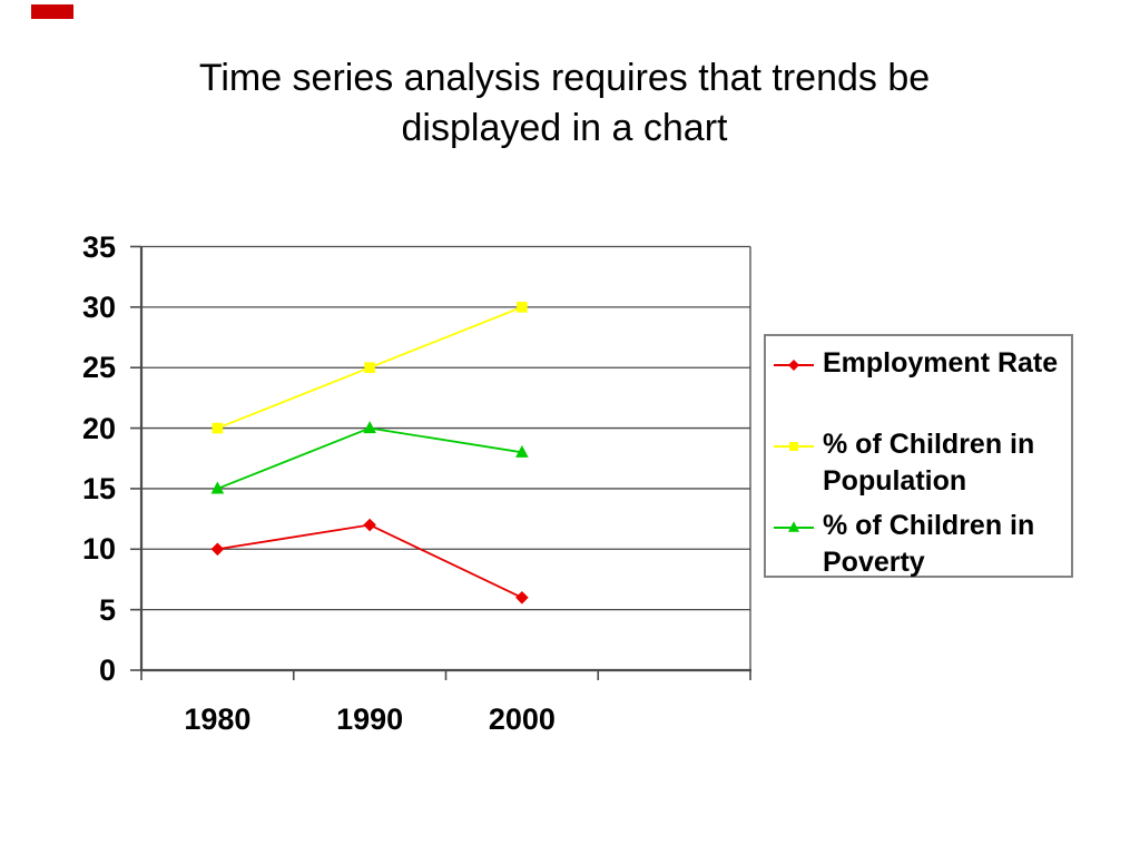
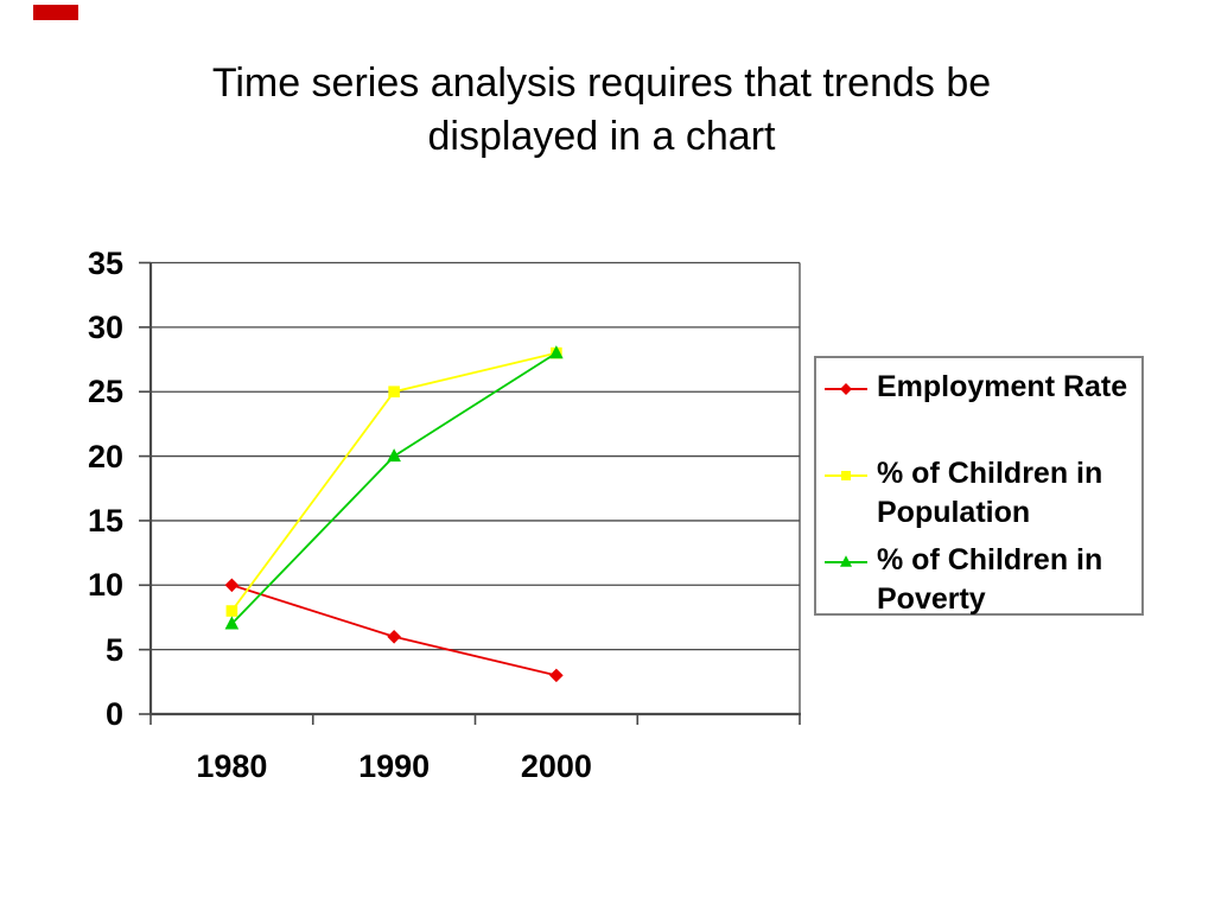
% of Children in Population/1980: 20 -> 8
% of Children in Poverty/1980: 15 -> 7
Employment Rate/1990: 12 -> 6
Employment Rate/2000: 6 -> 3
% of Children in Population/2000: 30 -> 28
% of Children in Poverty/2000: 18 -> 28
